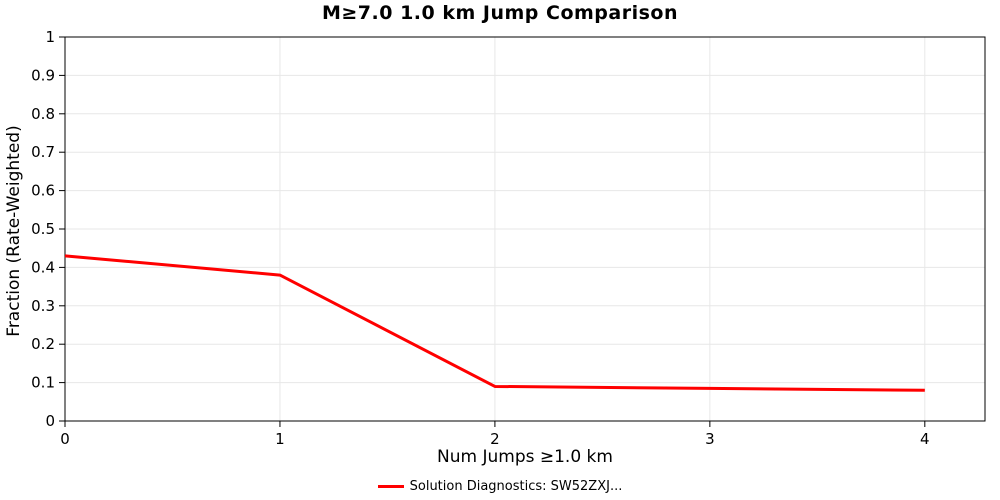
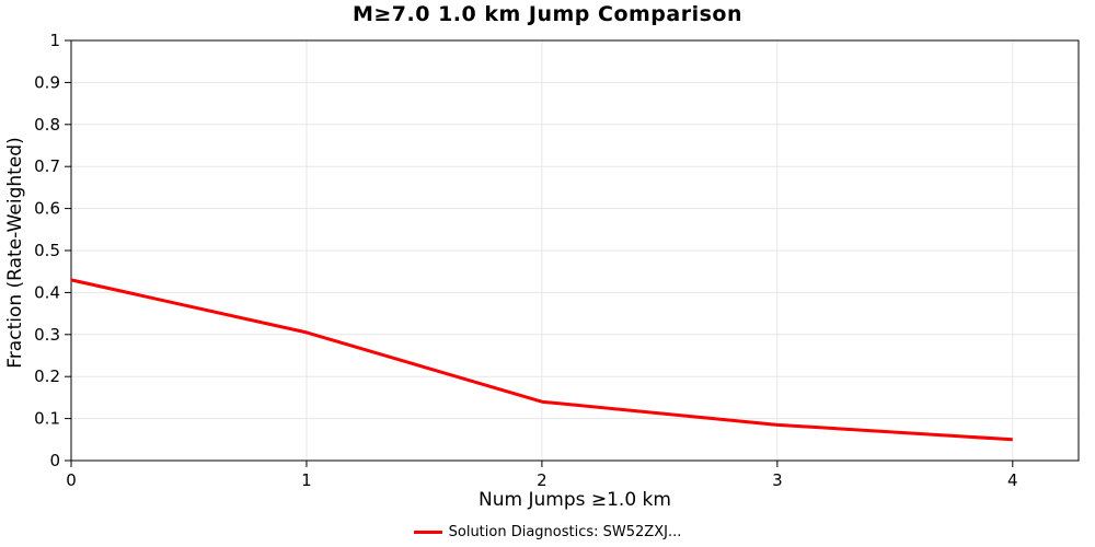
1: 0.38 -> 0.30
2: 0.09 -> 0.14
4: 0.08 -> 0.05
